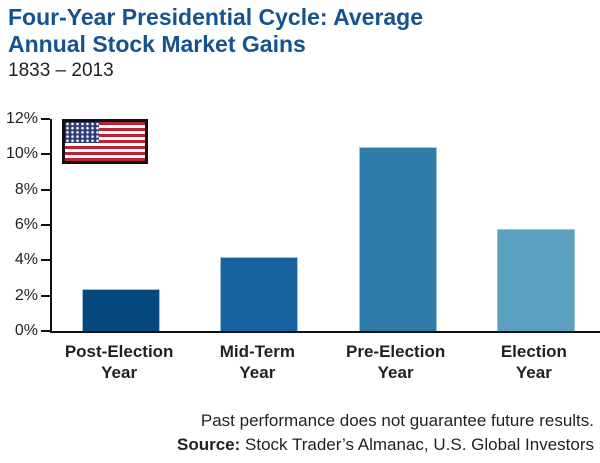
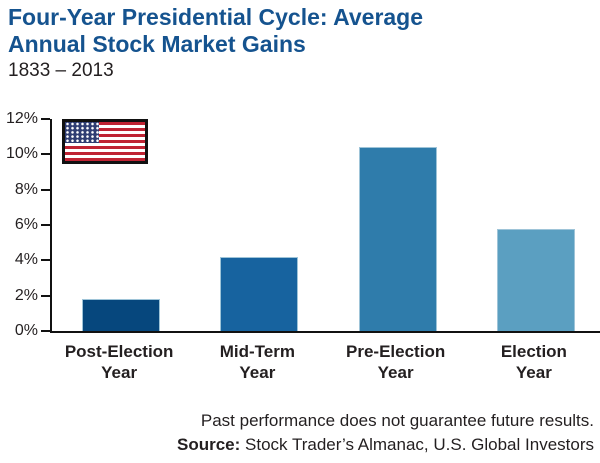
Post-Election Year: 2.4% -> 1.8%
